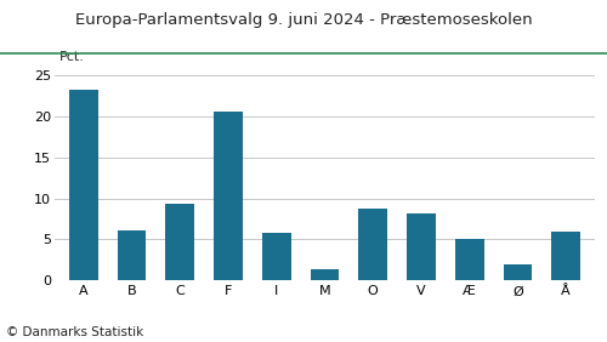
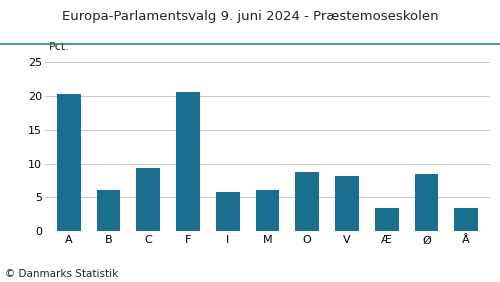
A: 23.2 -> 20.3
M: 1.4 -> 6.1
Æ: 5.0 -> 3.5
Ø: 2.0 -> 8.4
Å: 6.0 -> 3.5
